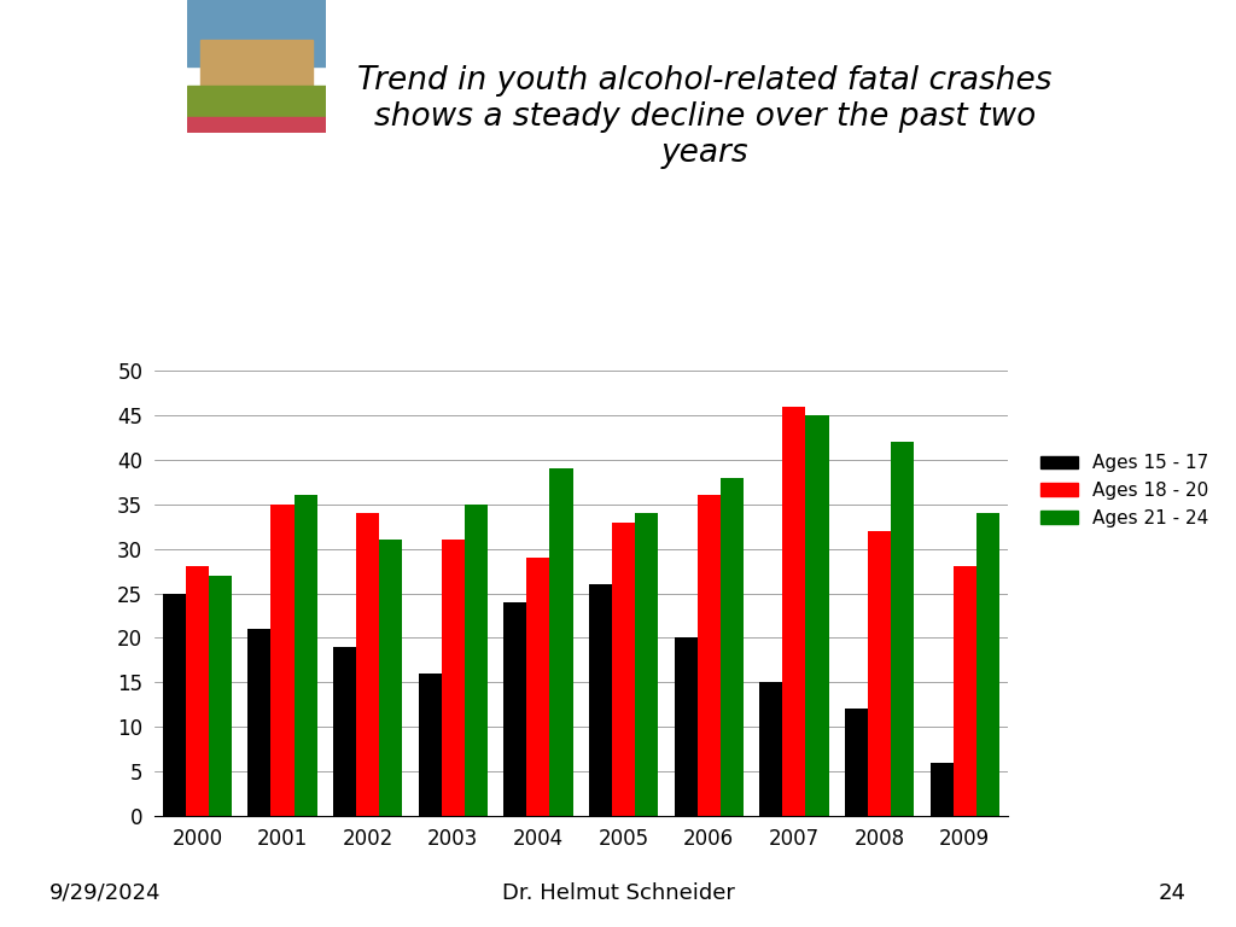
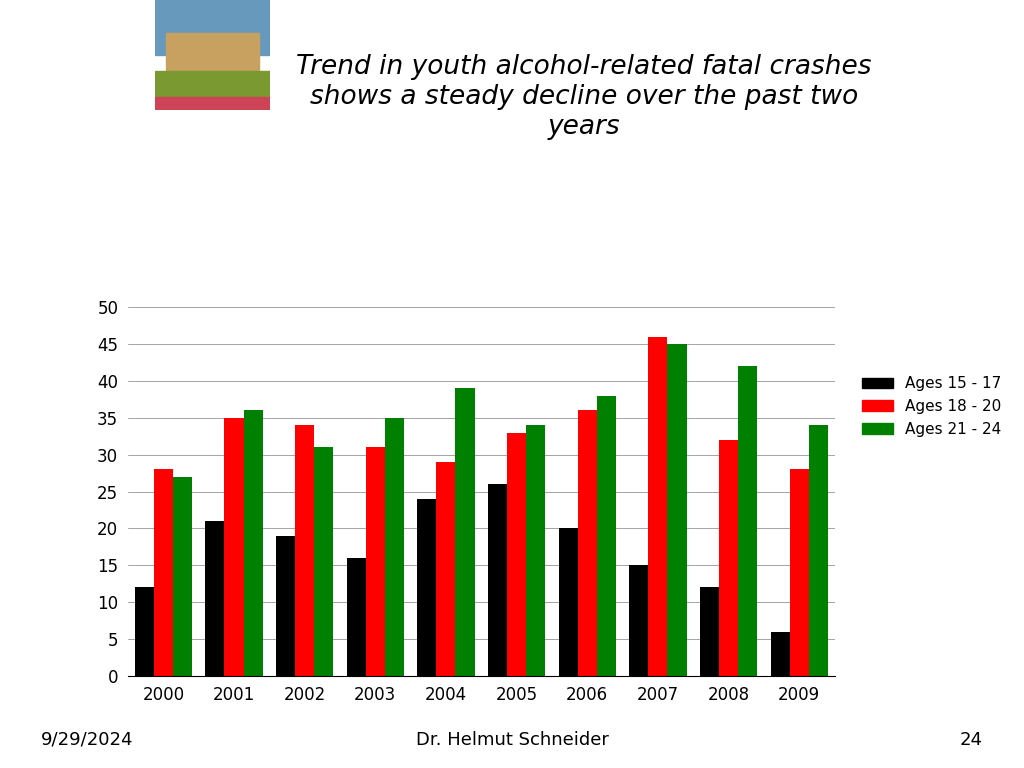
Ages 15 - 17/2000: 25 -> 12
